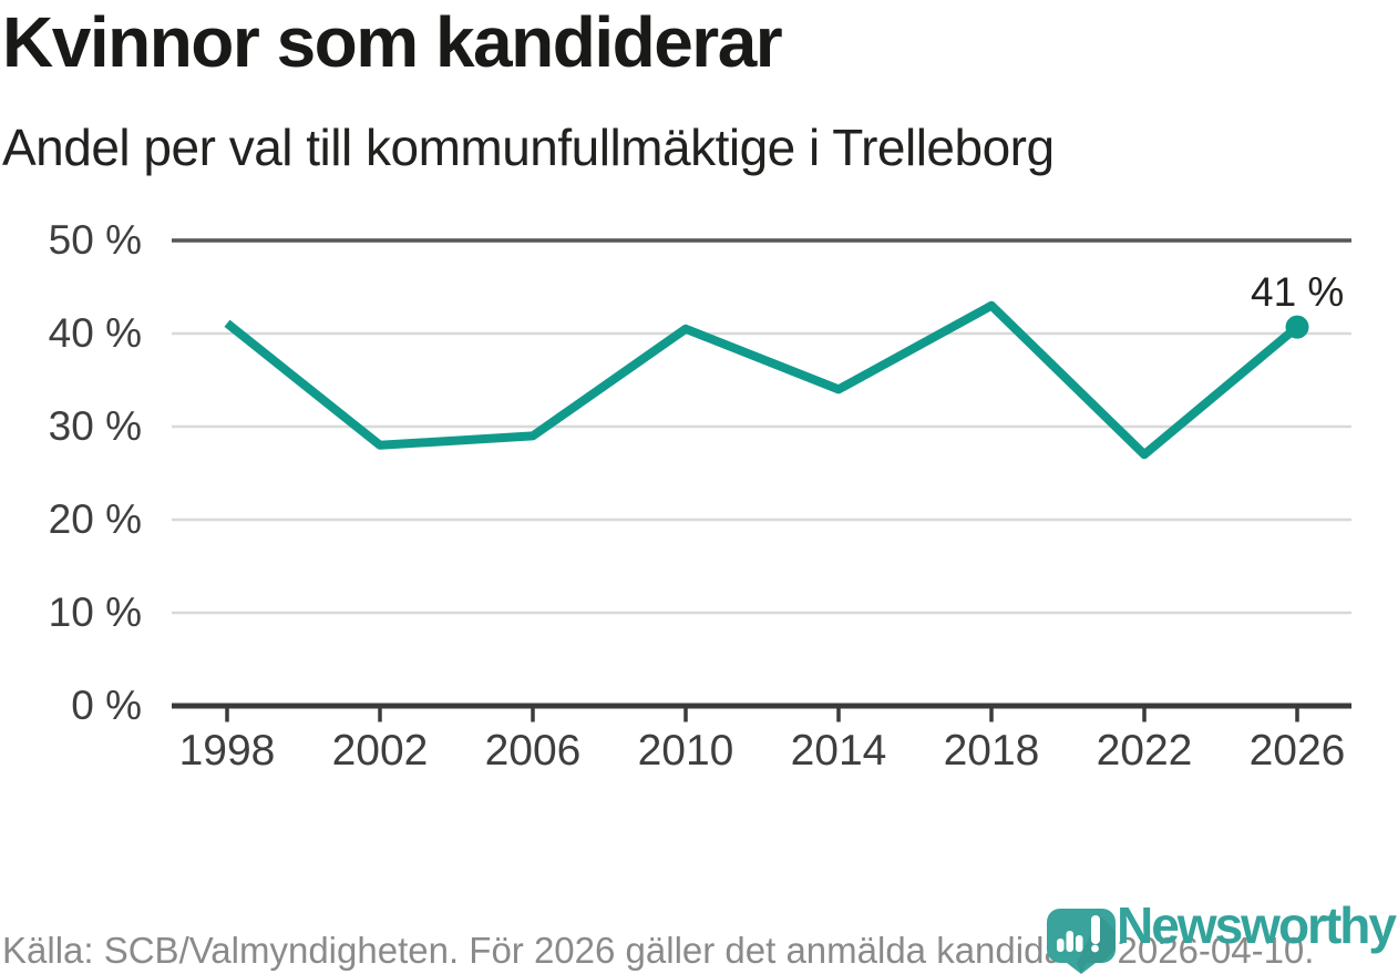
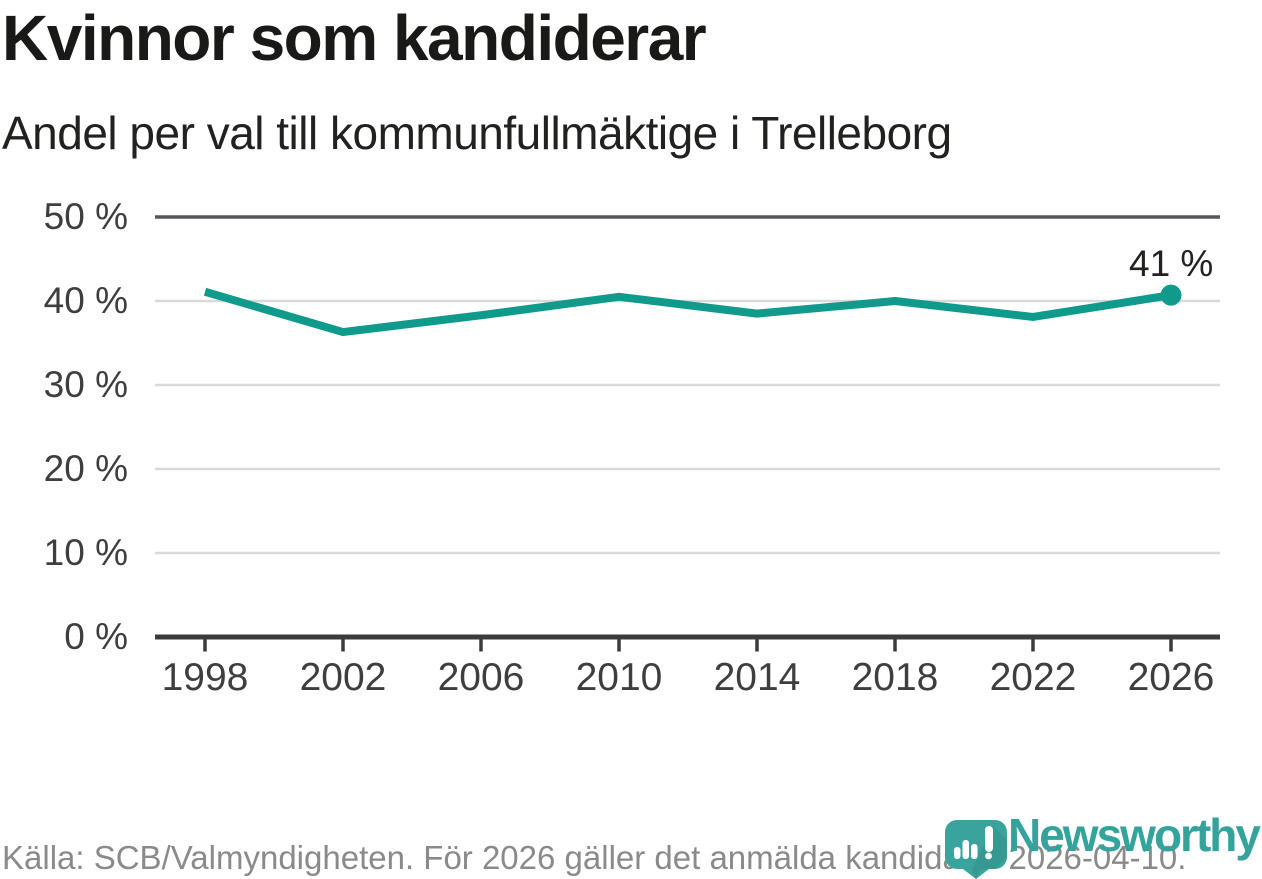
2002: 28% -> 36%
2006: 29% -> 38%
2014: 34% -> 38%
2018: 43% -> 40%
2022: 27% -> 38%
